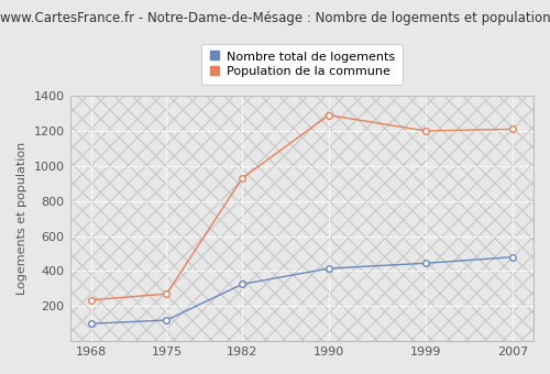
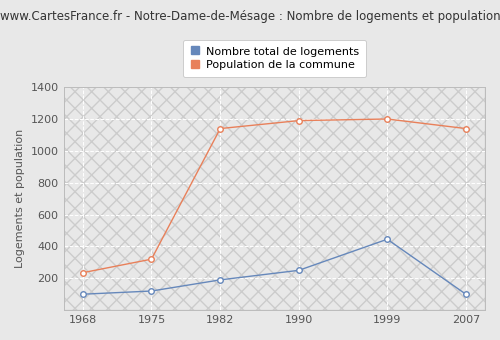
Population de la commune/1975: 270 -> 320
Nombre total de logements/1982: 320 -> 190
Population de la commune/1982: 930 -> 1140
Nombre total de logements/1990: 420 -> 250
Population de la commune/1990: 1290 -> 1190
Nombre total de logements/2007: 480 -> 100
Population de la commune/2007: 1210 -> 1140
